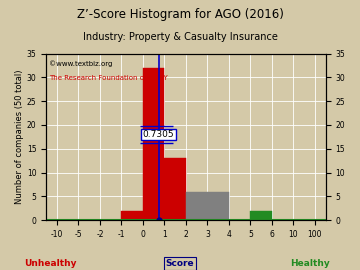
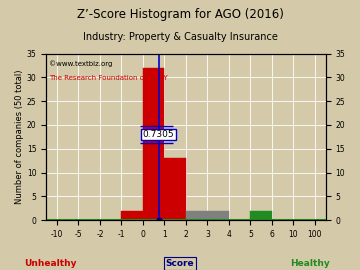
3: 6 -> 2
